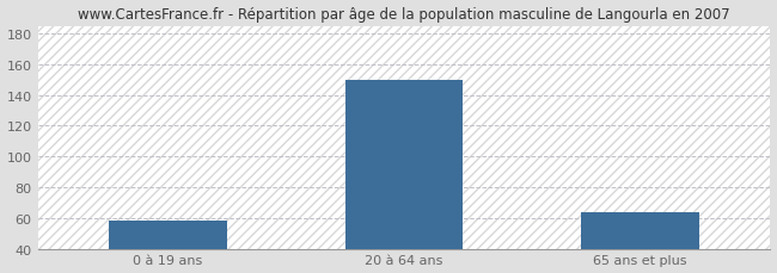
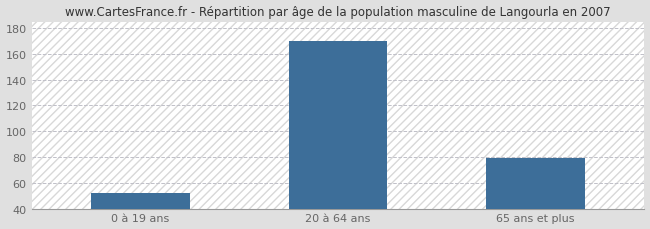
0 à 19 ans: 58 -> 52
20 à 64 ans: 150 -> 170
65 ans et plus: 64 -> 79
